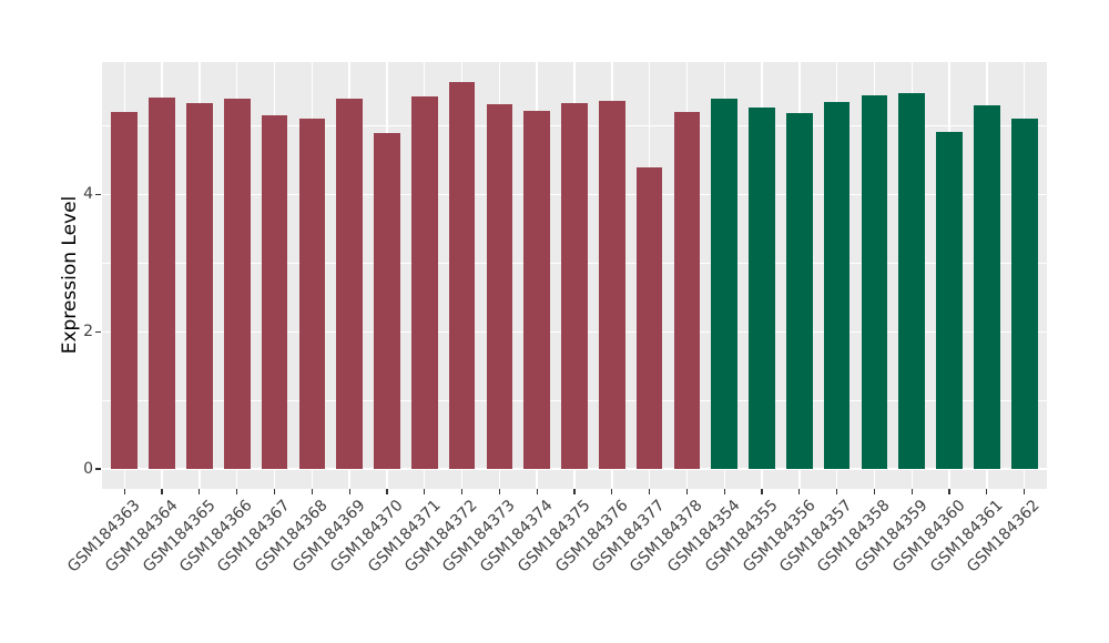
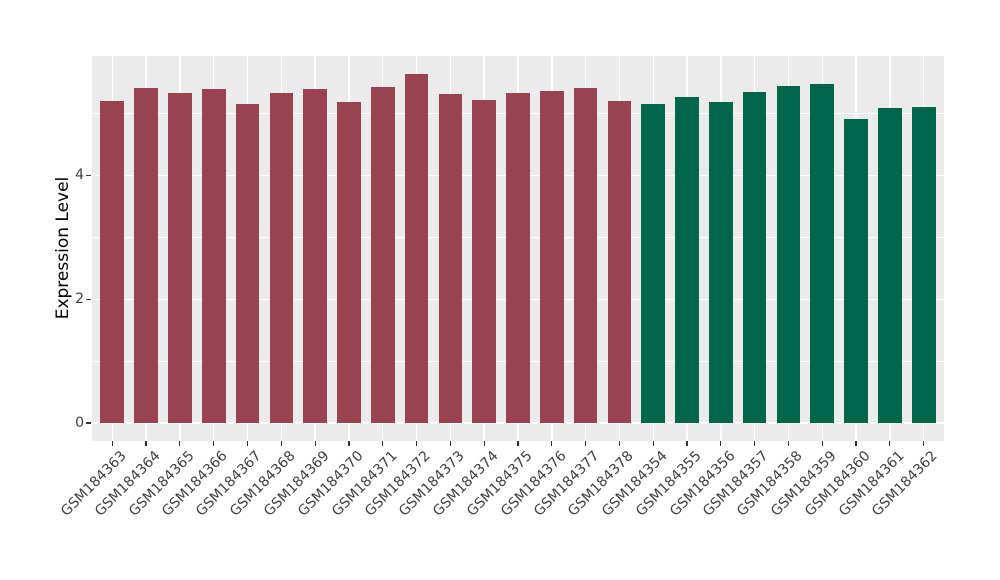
GSM184368: 5.1 -> 5.3
GSM184370: 4.9 -> 5.2
GSM184377: 4.4 -> 5.4
GSM184354: 5.4 -> 5.2
GSM184361: 5.3 -> 5.1
